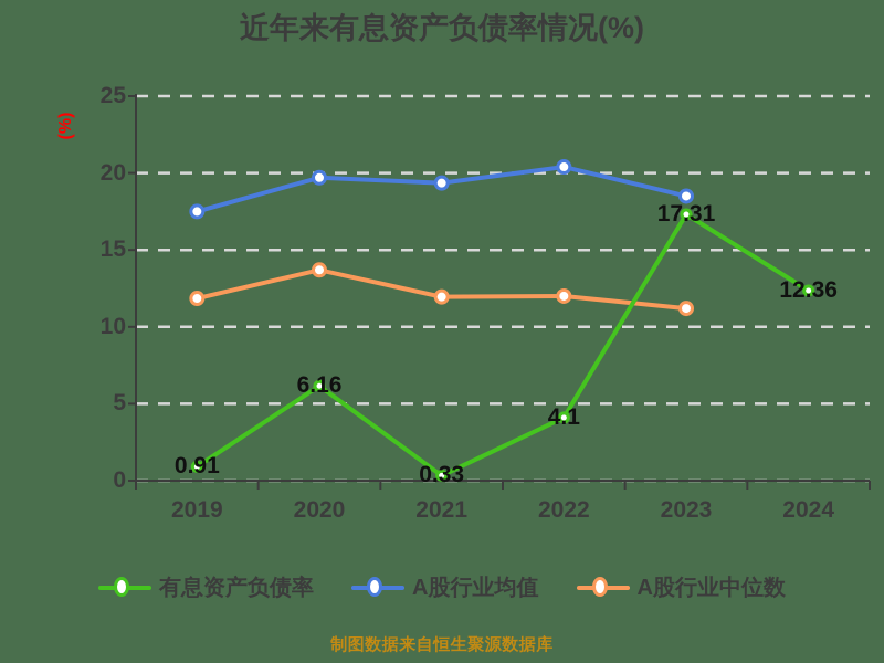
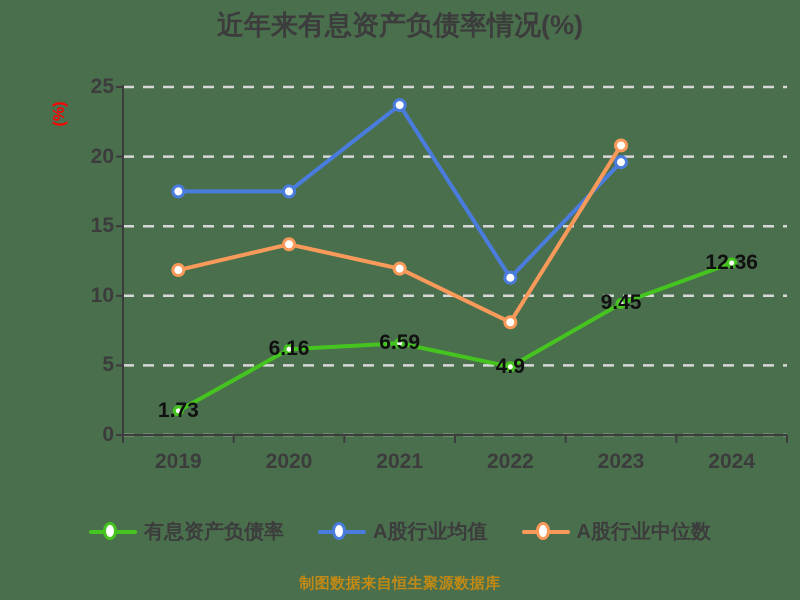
有息资产负债率/2019: 0.91 -> 1.73
A股行业均值/2020: 19.7 -> 17.5
有息资产负债率/2021: 0.33 -> 6.59
A股行业均值/2021: 19.4 -> 23.7
有息资产负债率/2022: 4.1 -> 4.9
A股行业均值/2022: 20.4 -> 11.3
A股行业中位数/2022: 12.0 -> 8.1
有息资产负债率/2023: 17.31 -> 9.45
A股行业均值/2023: 18.5 -> 19.6
A股行业中位数/2023: 11.2 -> 20.8
